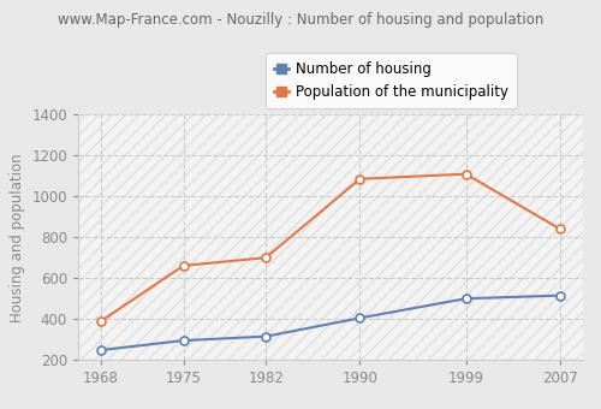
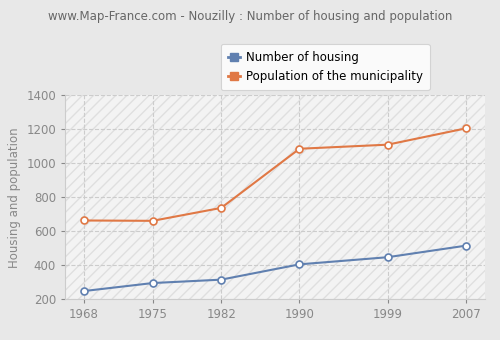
Population of the municipality/1968: 390 -> 660
Population of the municipality/1982: 700 -> 740
Number of housing/1999: 500 -> 450
Population of the municipality/2007: 840 -> 1200
